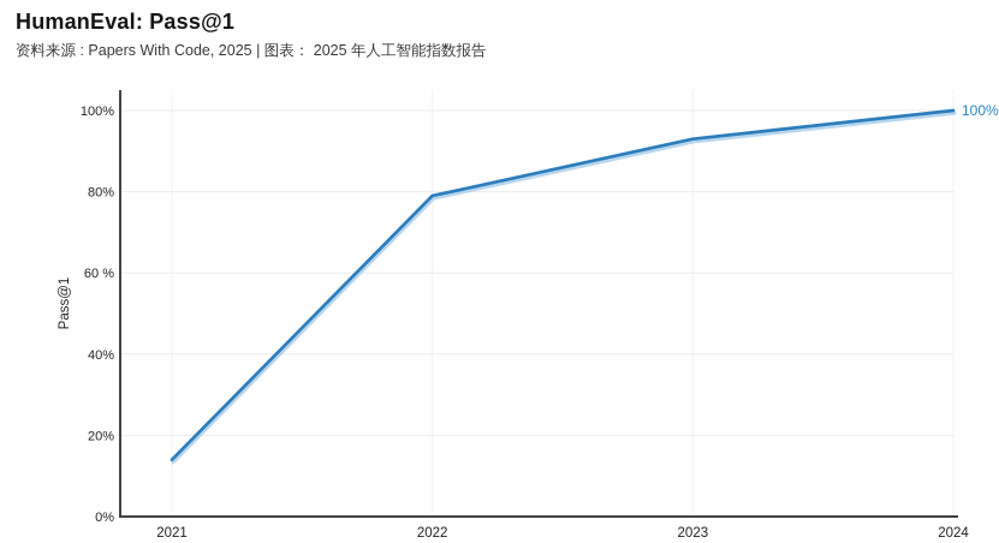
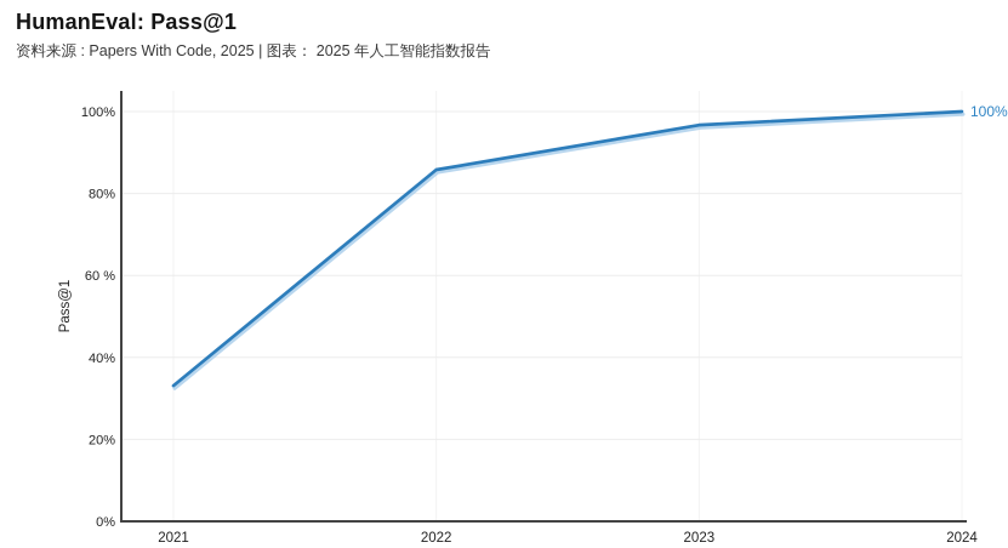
2021: 14% -> 33%
2022: 79% -> 86%
2023: 93% -> 97%
